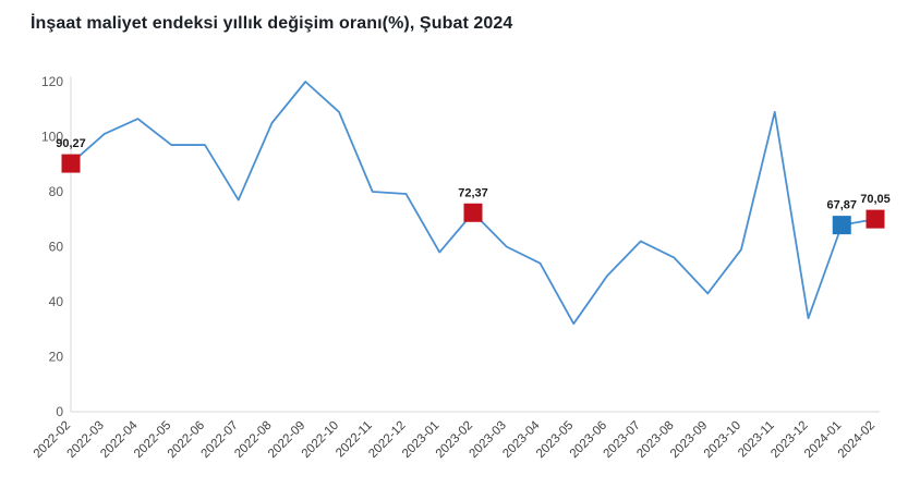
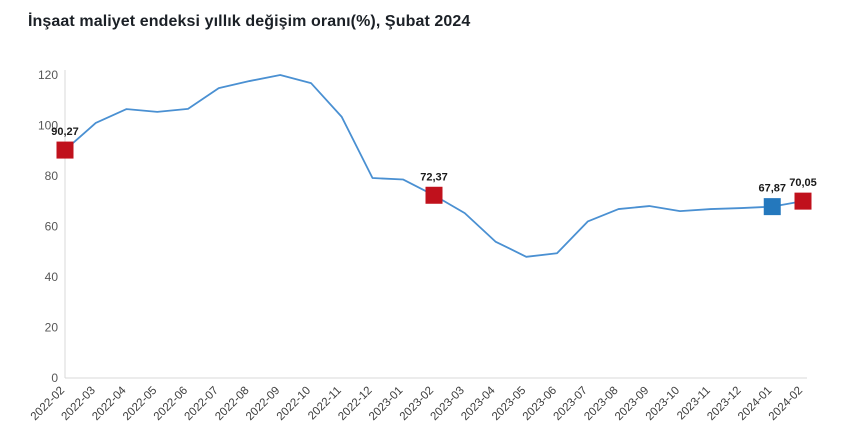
2022-05: 97 -> 105
2022-06: 97 -> 107
2022-07: 77 -> 115
2022-08: 105 -> 118
2022-10: 109 -> 117
2022-11: 80 -> 103
2023-01: 58 -> 79
2023-03: 60 -> 65
2023-05: 32 -> 48
2023-08: 56 -> 67
2023-09: 43 -> 68
2023-10: 59 -> 66
2023-11: 109 -> 67
2023-12: 34 -> 67
